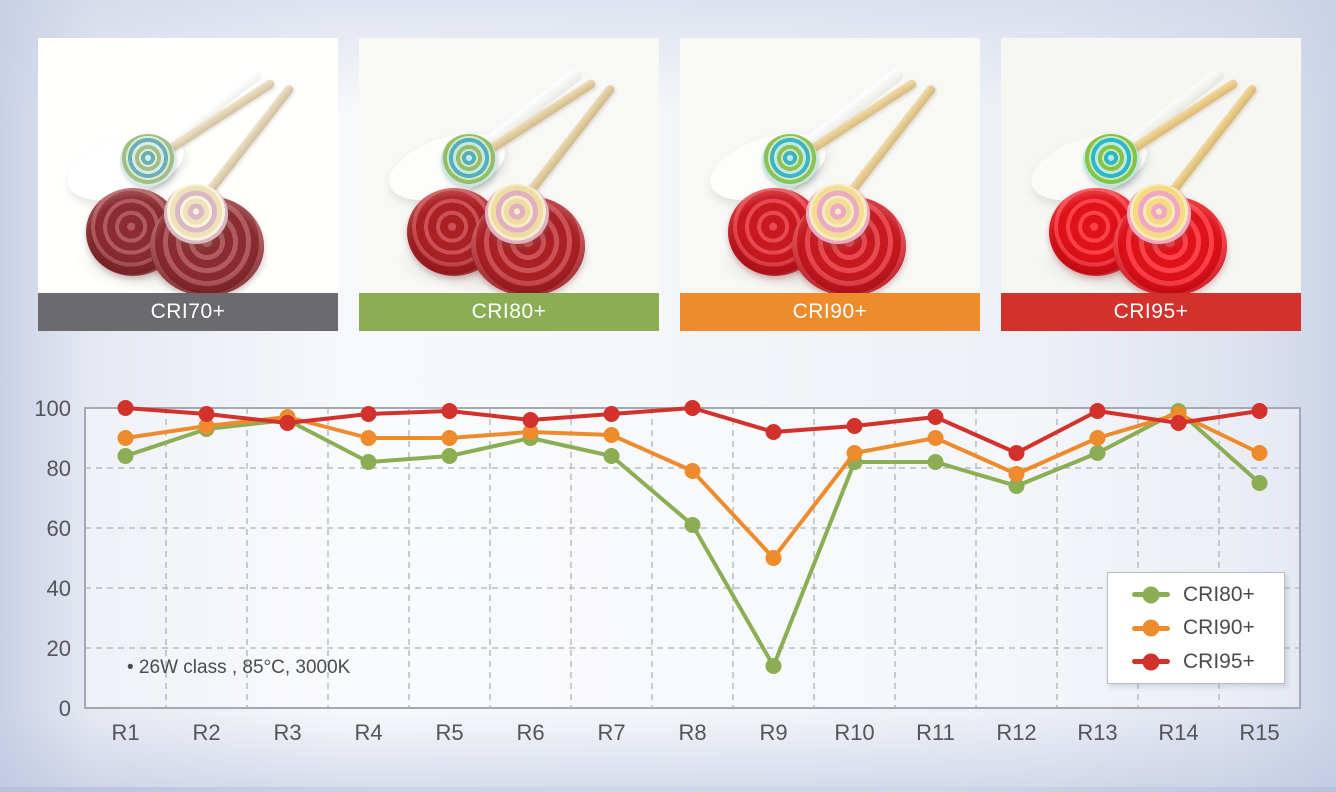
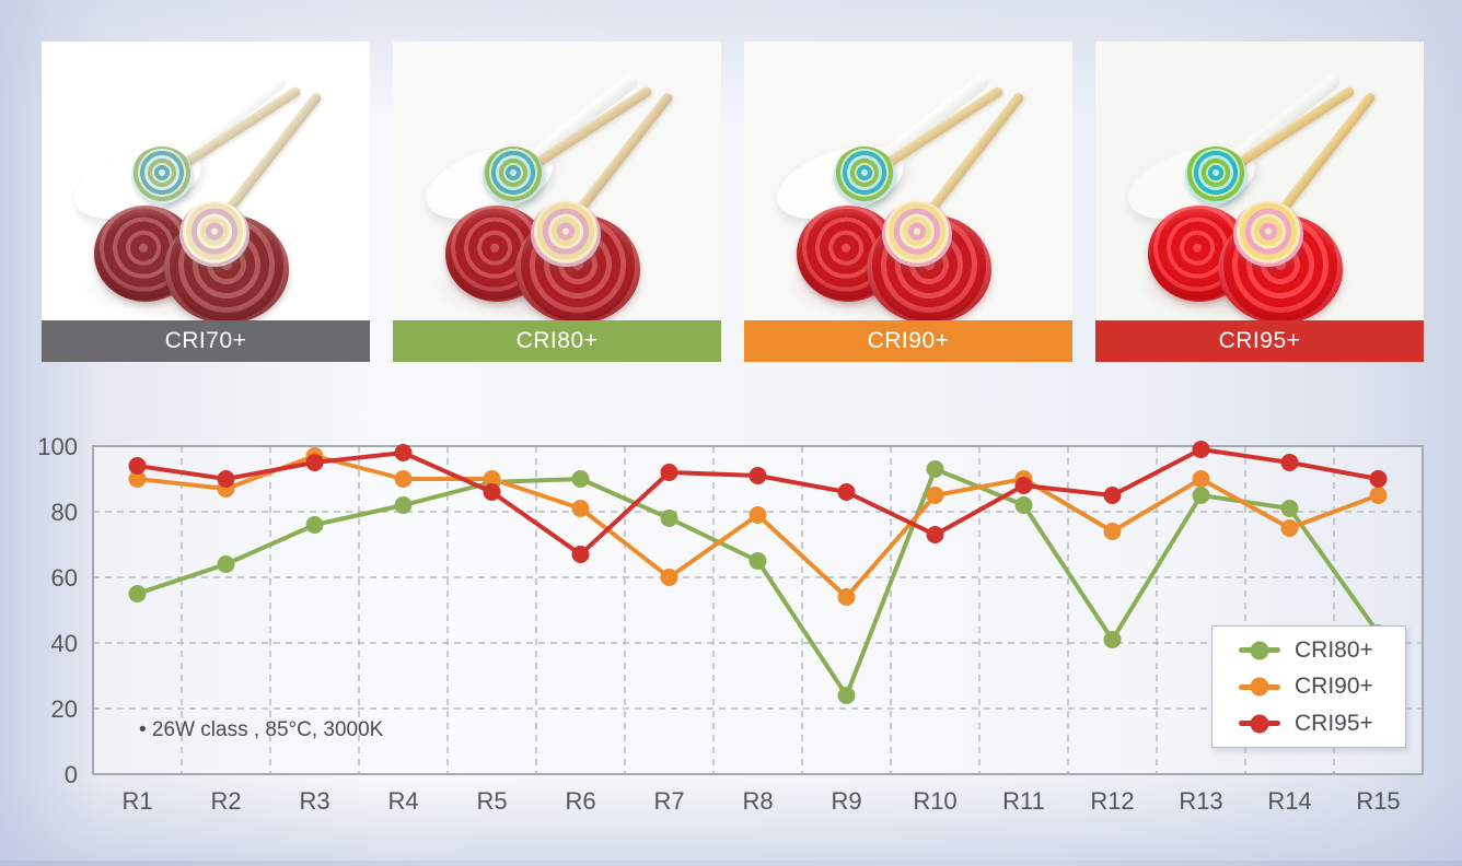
CRI80+/R1: 84 -> 55
CRI95+/R1: 100 -> 94
CRI80+/R2: 93 -> 64
CRI90+/R2: 94 -> 87
CRI95+/R2: 98 -> 90
CRI80+/R3: 96 -> 76
CRI80+/R5: 84 -> 89
CRI95+/R5: 99 -> 86
CRI90+/R6: 92 -> 81
CRI95+/R6: 96 -> 67
CRI80+/R7: 84 -> 78
CRI90+/R7: 91 -> 60
CRI95+/R7: 98 -> 92
CRI80+/R8: 61 -> 65
CRI95+/R8: 100 -> 91
CRI80+/R9: 14 -> 24
CRI90+/R9: 50 -> 54
CRI95+/R9: 92 -> 86
CRI80+/R10: 82 -> 93
CRI95+/R10: 94 -> 73
CRI95+/R11: 97 -> 88
CRI80+/R12: 74 -> 41
CRI90+/R12: 78 -> 74
CRI80+/R14: 99 -> 81
CRI90+/R14: 98 -> 75
CRI80+/R15: 75 -> 43
CRI95+/R15: 99 -> 90
